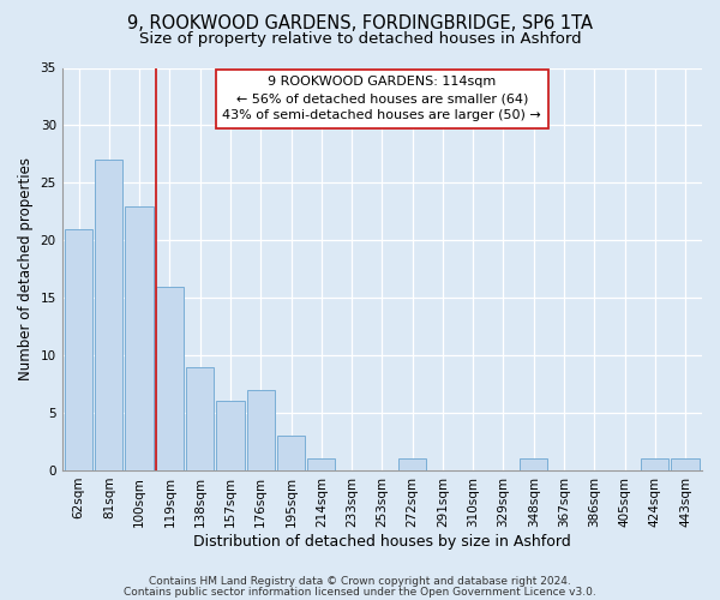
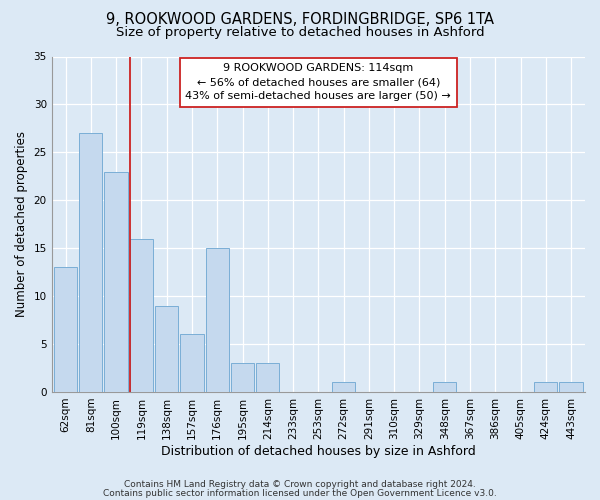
62sqm: 21 -> 13
176sqm: 7 -> 15
214sqm: 1 -> 3
